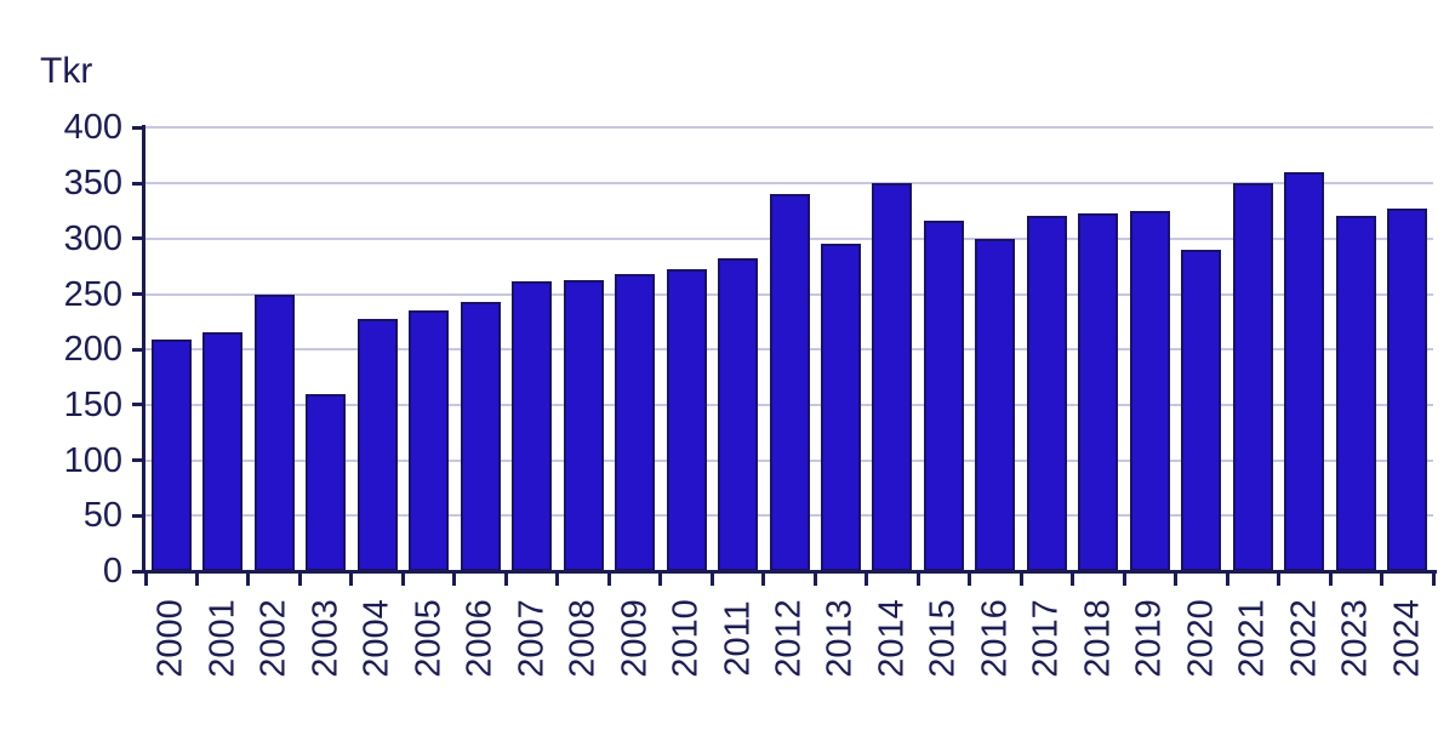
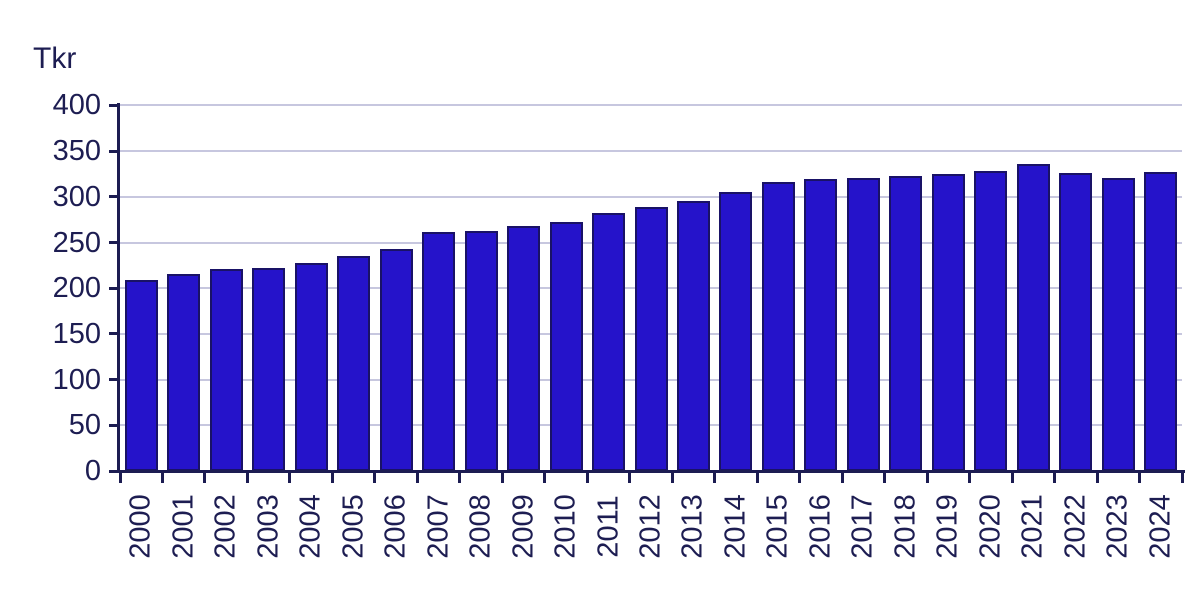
2002: 250 -> 220
2003: 160 -> 220
2012: 340 -> 290
2014: 350 -> 300
2016: 300 -> 320
2020: 290 -> 330
2021: 350 -> 340
2022: 360 -> 330
